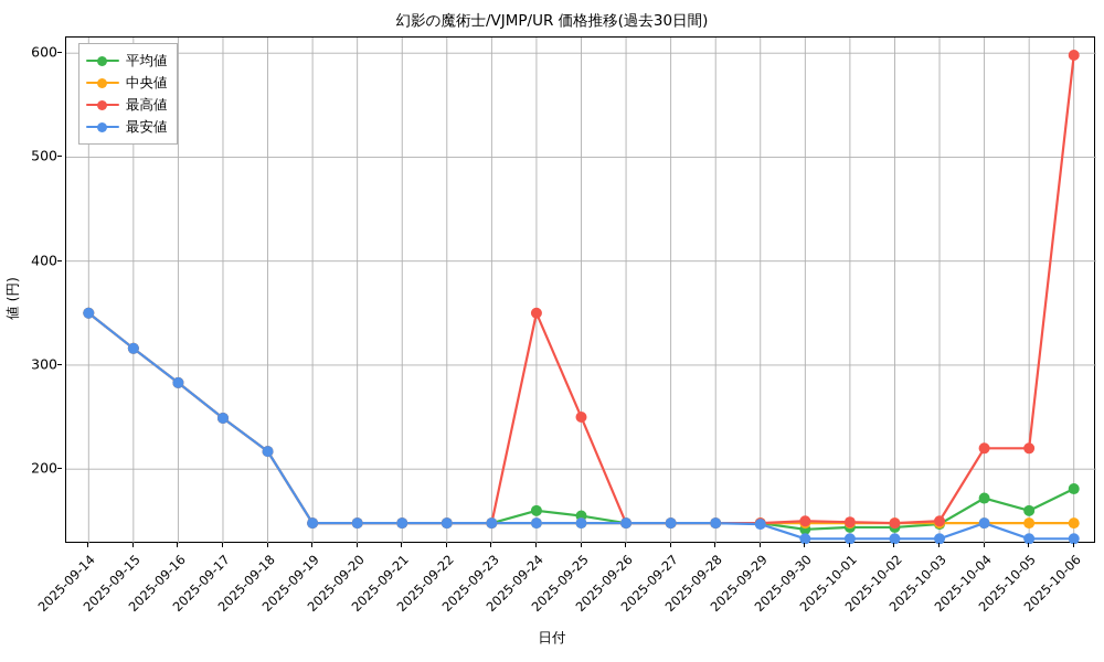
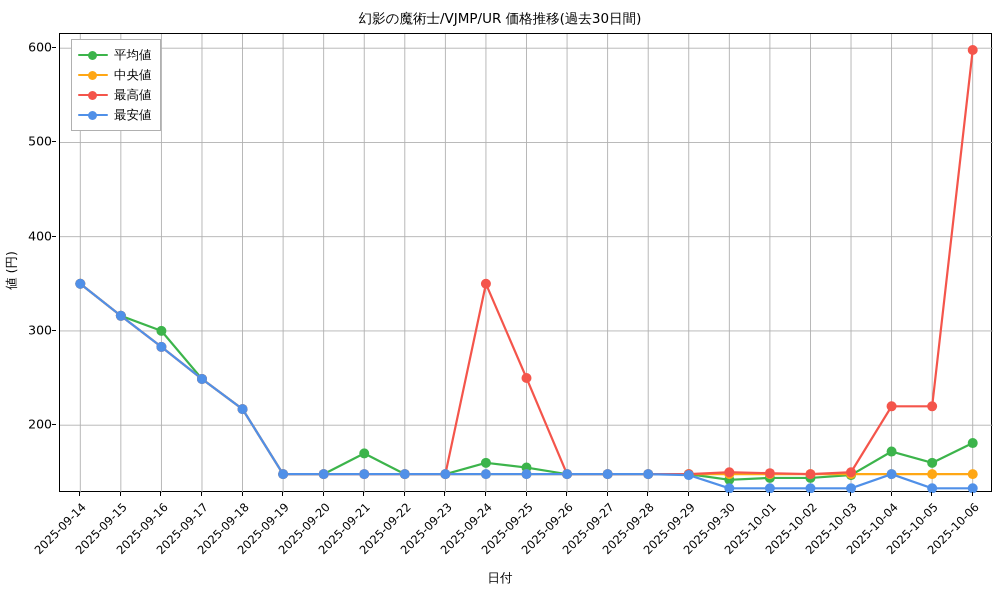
平均値/2025-09-16: 280 -> 300
平均値/2025-09-21: 150 -> 170
